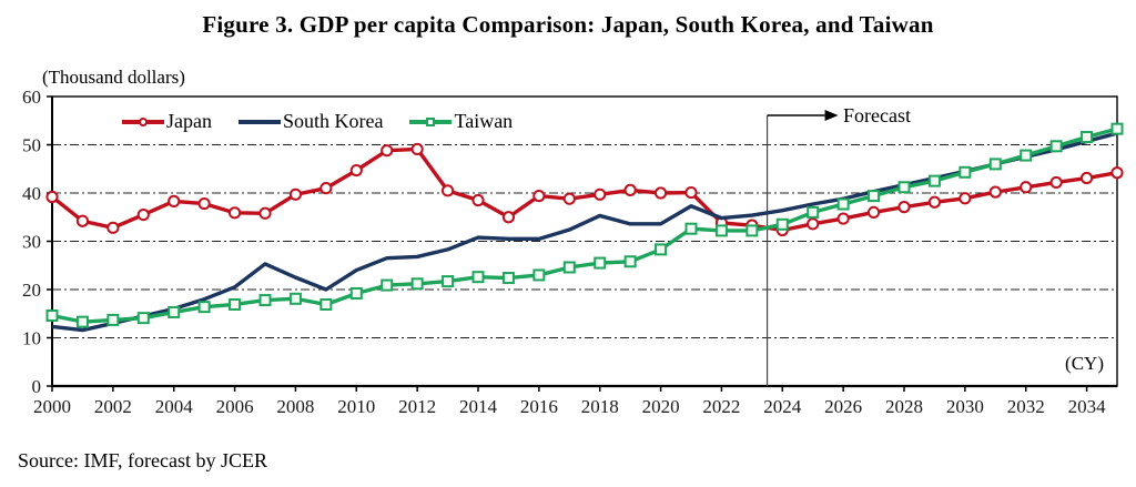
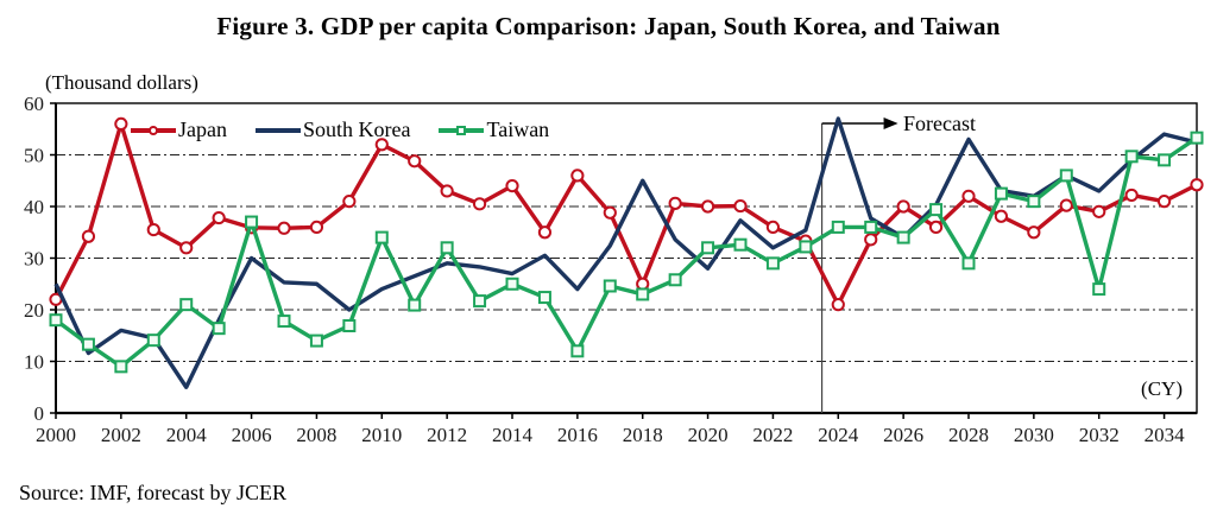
Japan/2000: 39 -> 22
South Korea/2000: 12 -> 25
Taiwan/2000: 15 -> 18
Japan/2002: 33 -> 56
South Korea/2002: 13 -> 16
Taiwan/2002: 14 -> 9
Japan/2004: 38 -> 32
South Korea/2004: 16 -> 5
Taiwan/2004: 15 -> 21
South Korea/2006: 20 -> 30
Taiwan/2006: 17 -> 37
Japan/2008: 40 -> 36
South Korea/2008: 22 -> 25
Taiwan/2008: 18 -> 14
Japan/2010: 45 -> 52
Taiwan/2010: 19 -> 34
Japan/2012: 49 -> 43
South Korea/2012: 27 -> 29
Taiwan/2012: 21 -> 32
Japan/2014: 38 -> 44
South Korea/2014: 31 -> 27
Taiwan/2014: 23 -> 25
Japan/2016: 39 -> 46
South Korea/2016: 30 -> 24
Taiwan/2016: 23 -> 12
Japan/2018: 40 -> 25
South Korea/2018: 35 -> 45
Taiwan/2018: 26 -> 23
South Korea/2020: 34 -> 28
Taiwan/2020: 28 -> 32
Japan/2022: 34 -> 36
South Korea/2022: 35 -> 32
Taiwan/2022: 32 -> 29
Japan/2024: 32 -> 21
South Korea/2024: 36 -> 57
Taiwan/2024: 34 -> 36
Japan/2026: 35 -> 40
South Korea/2026: 39 -> 34
Taiwan/2026: 38 -> 34
Japan/2028: 37 -> 42
South Korea/2028: 42 -> 53
Taiwan/2028: 41 -> 29
Japan/2030: 39 -> 35
South Korea/2030: 44 -> 42
Taiwan/2030: 44 -> 41
Japan/2032: 41 -> 39
South Korea/2032: 48 -> 43
Taiwan/2032: 48 -> 24
Japan/2034: 43 -> 41
South Korea/2034: 51 -> 54
Taiwan/2034: 52 -> 49
